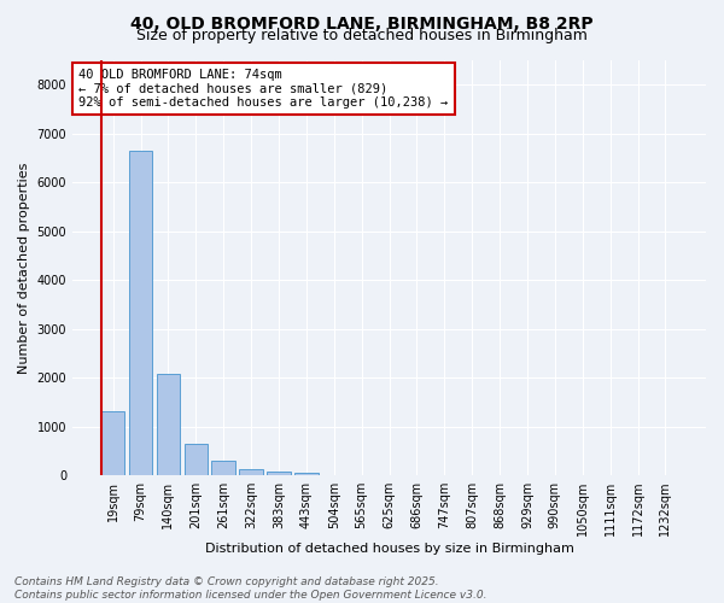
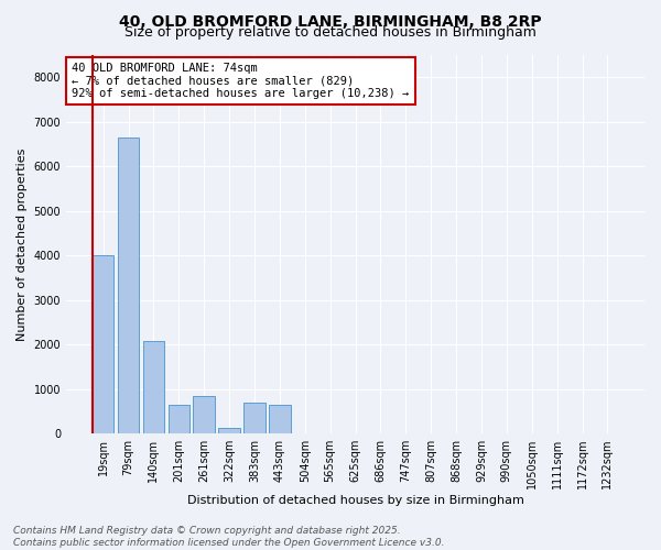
19sqm: 1300 -> 4000
261sqm: 300 -> 850
383sqm: 70 -> 700
443sqm: 50 -> 650
